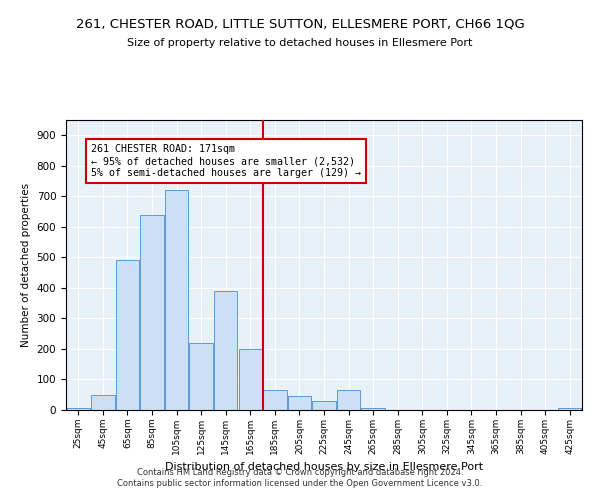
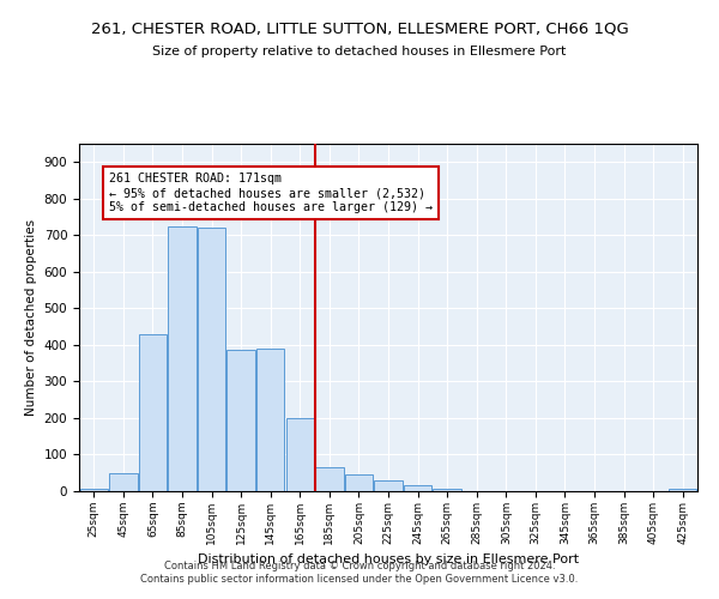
65sqm: 490 -> 430
85sqm: 640 -> 725
125sqm: 220 -> 385
245sqm: 65 -> 15
